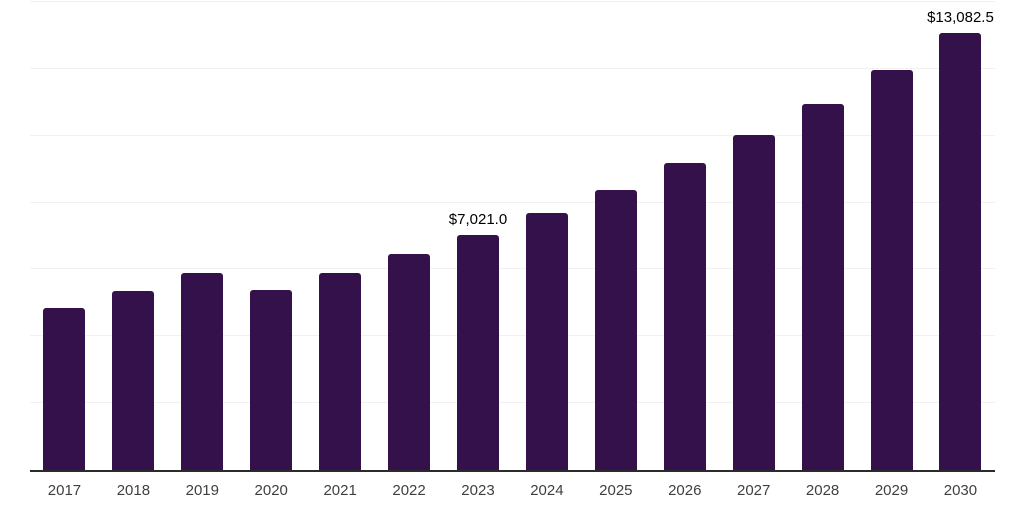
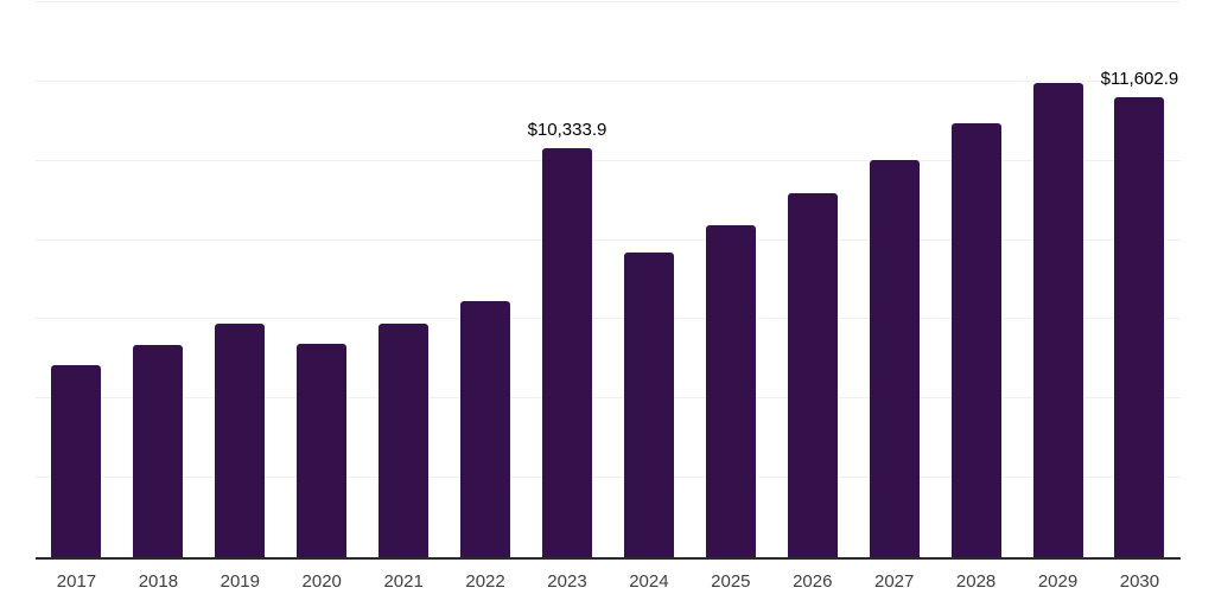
2023: $7,021.0 -> $10,333.9
2030: $13,082.5 -> $11,602.9
